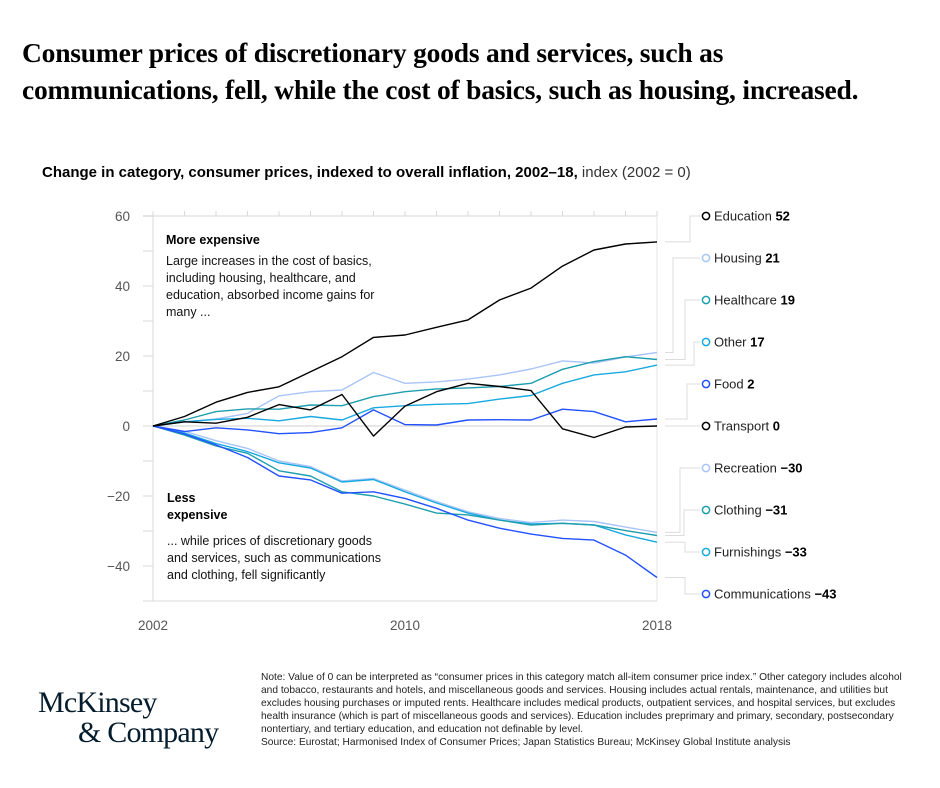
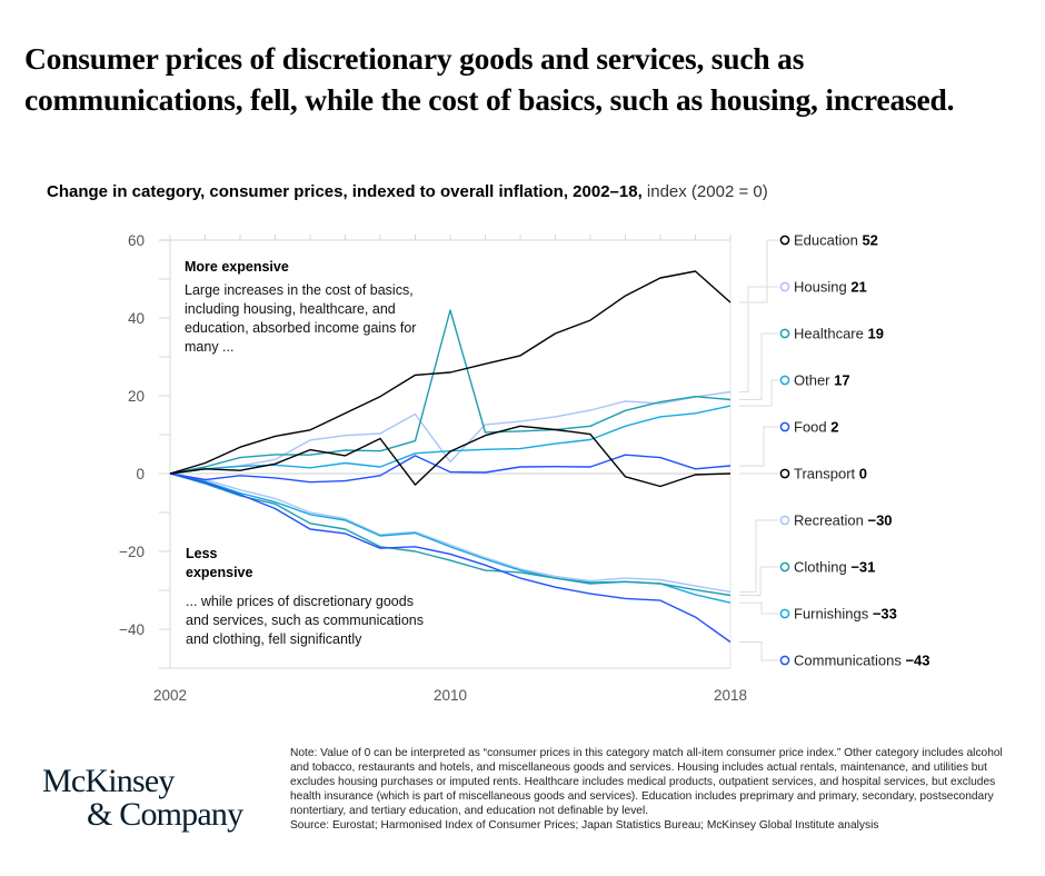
Housing/2010: 12 -> 3
Healthcare/2010: 10 -> 42
Education/2018: 53 -> 44
